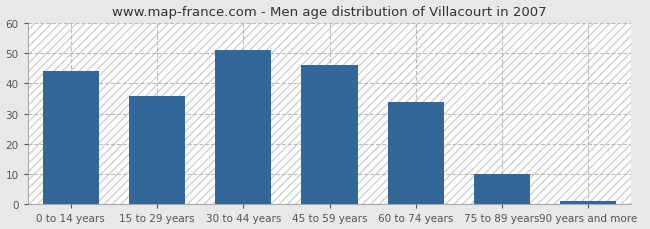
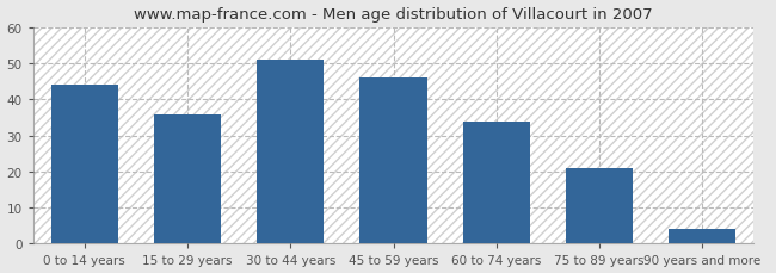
75 to 89 years: 10 -> 21
90 years and more: 1 -> 4
